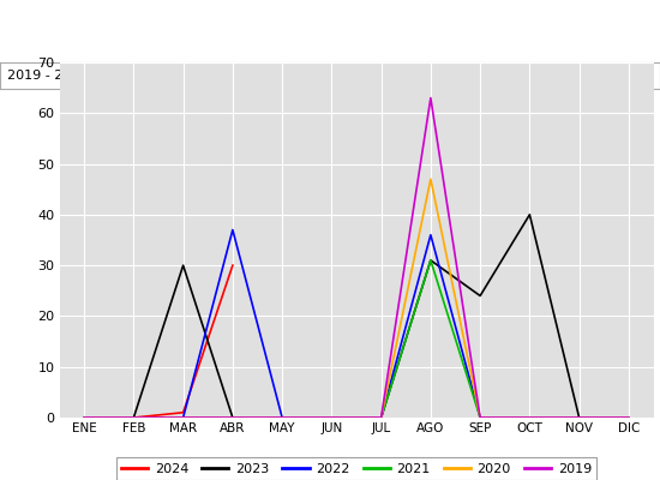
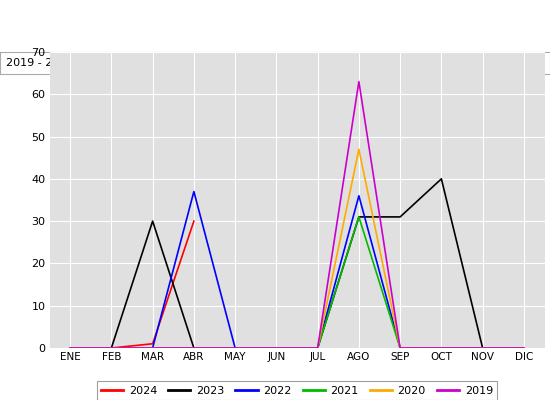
2023/SEP: 24 -> 31
